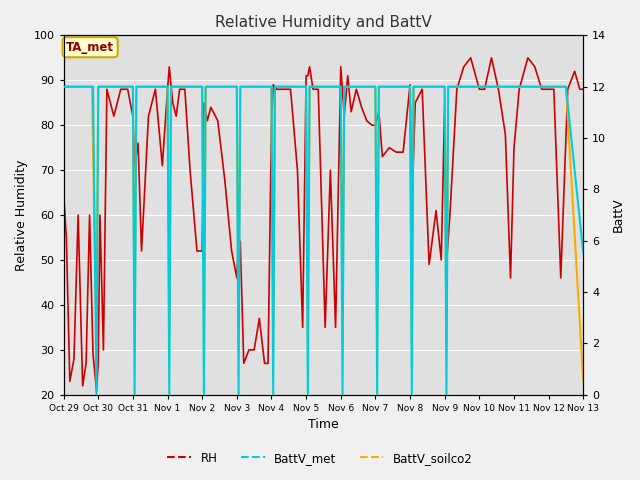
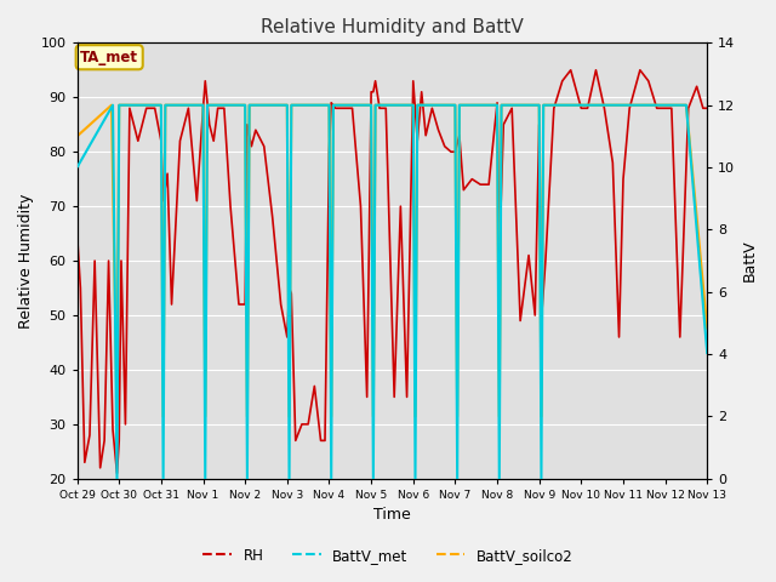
BattV_met/Oct 29: 12.0 -> 10.0
BattV_soilco2/Oct 29: 12.0 -> 11.0
BattV_met/Nov 13: 5.5 -> 4.0
BattV_soilco2/Nov 13: 0.5 -> 4.8
